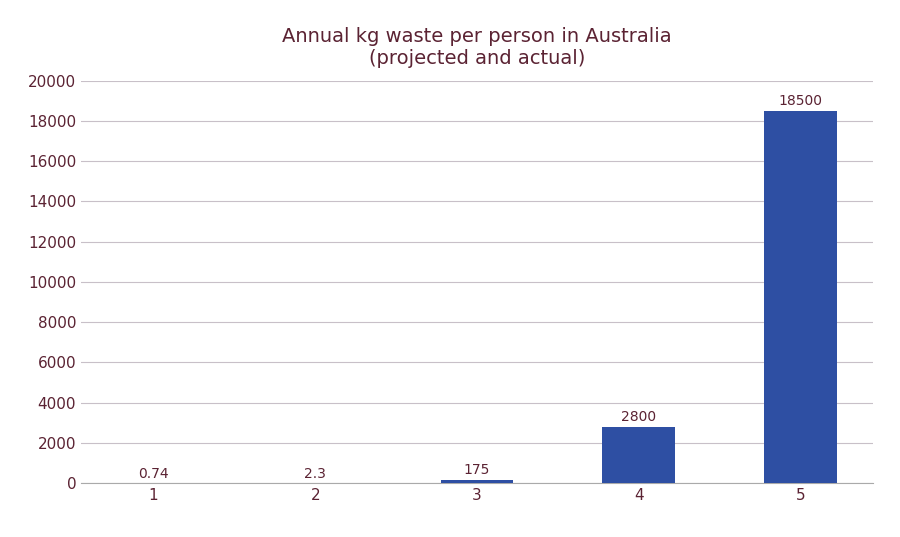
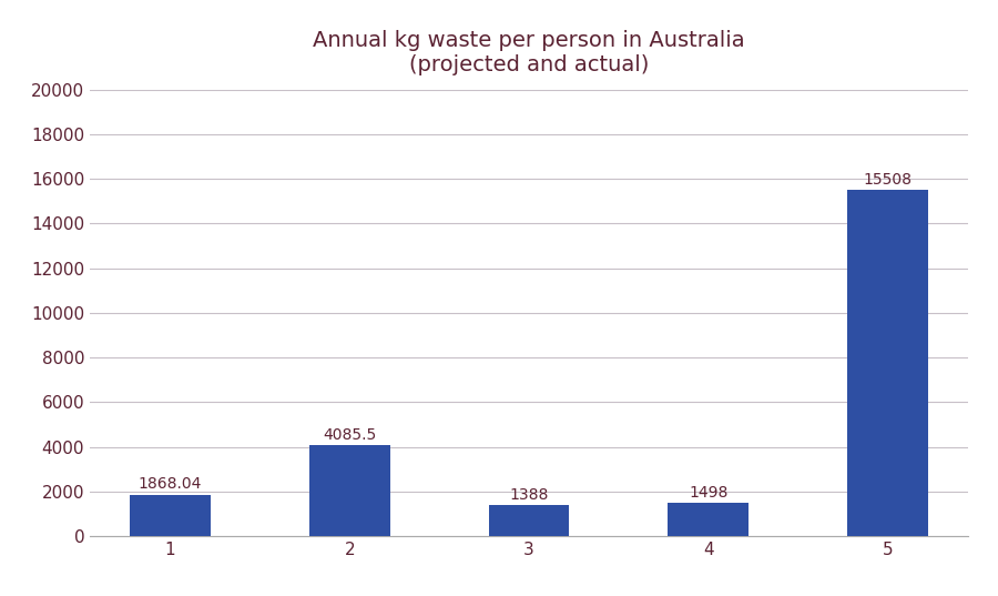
1: 0.74 -> 1868.04
2: 2.3 -> 4085.5
3: 175 -> 1388
4: 2800 -> 1498
5: 18500 -> 15508
